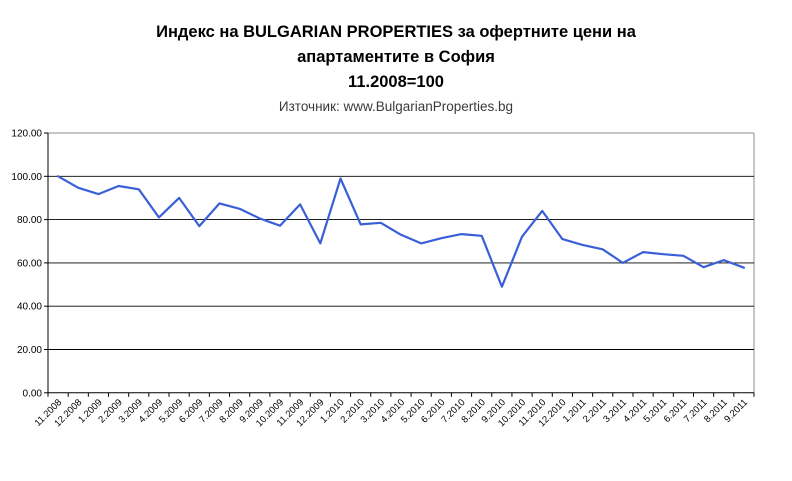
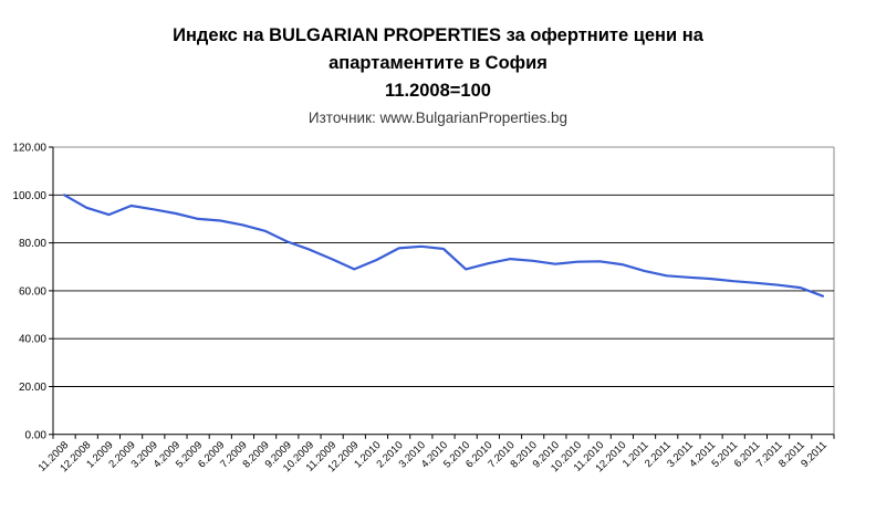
4.2009: 81 -> 92
6.2009: 77 -> 89
11.2009: 87 -> 73
1.2010: 99 -> 73
4.2010: 73 -> 78
9.2010: 49 -> 71
11.2010: 84 -> 72
3.2011: 60 -> 66
7.2011: 58 -> 62
